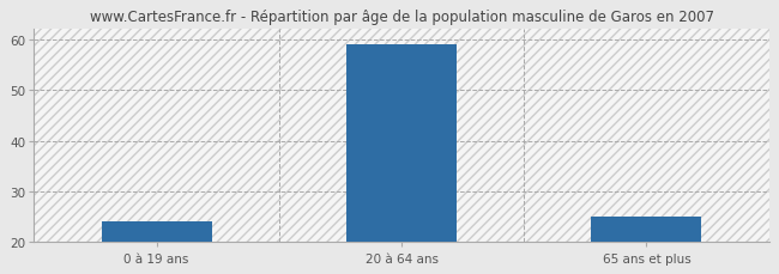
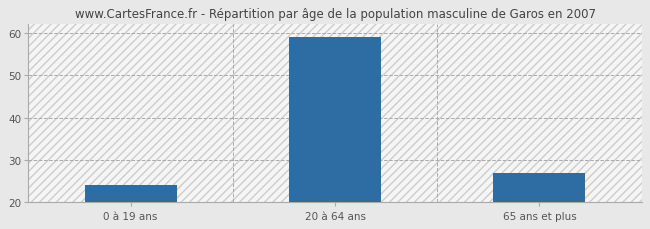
65 ans et plus: 25 -> 27
